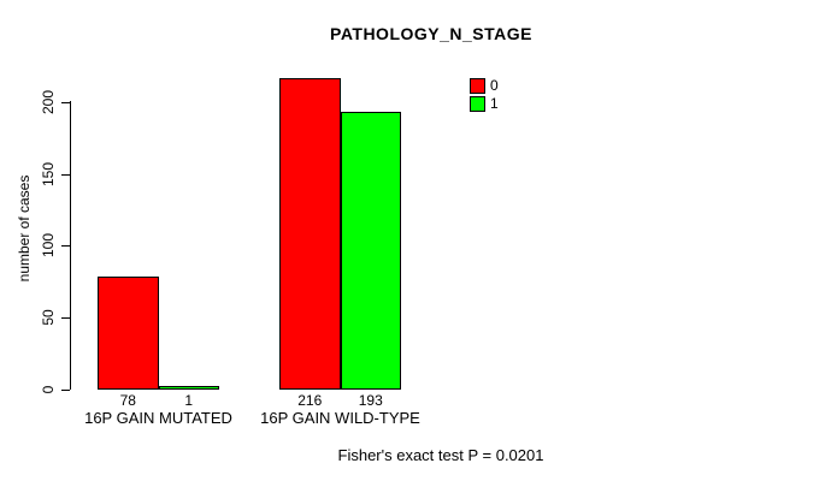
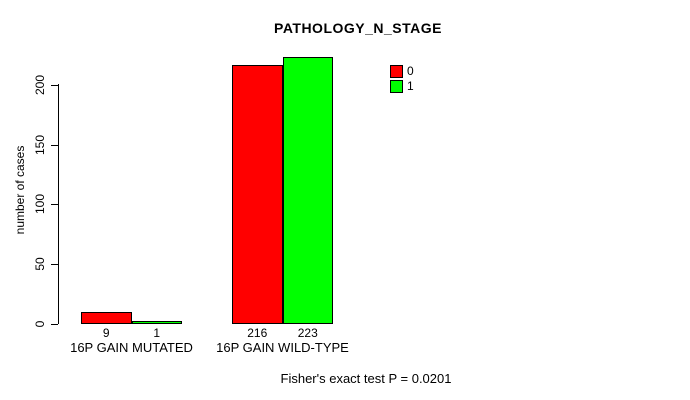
0/16P GAIN MUTATED: 78 -> 9
1/16P GAIN WILD-TYPE: 193 -> 223
